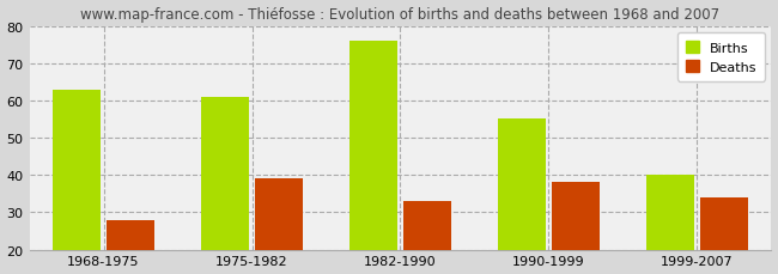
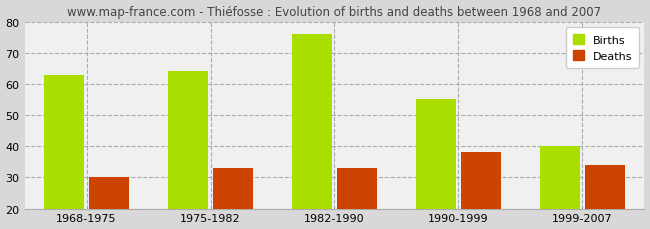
Deaths/1968-1975: 28 -> 30
Births/1975-1982: 61 -> 64
Deaths/1975-1982: 39 -> 33
